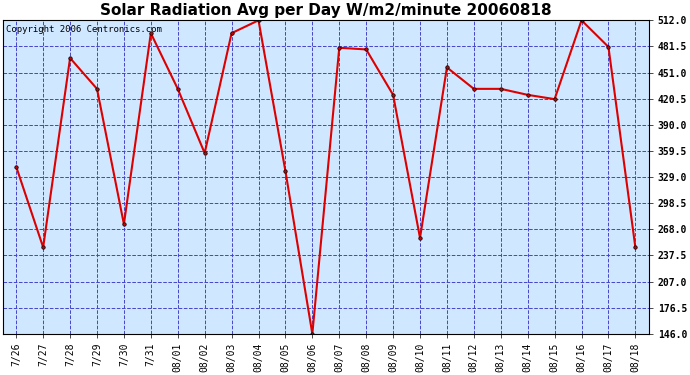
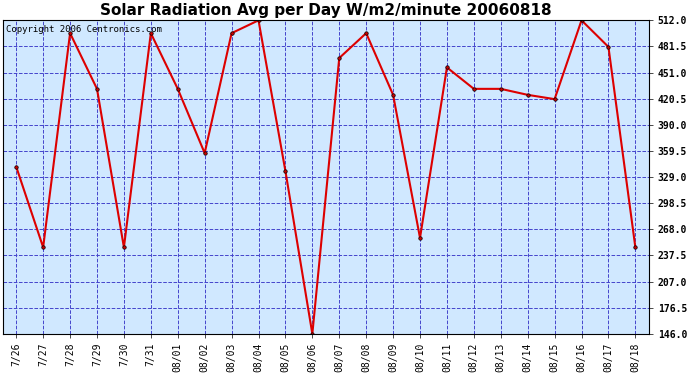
7/28: 468 -> 497
7/30: 274 -> 247
08/07: 480 -> 468
08/08: 478 -> 497
